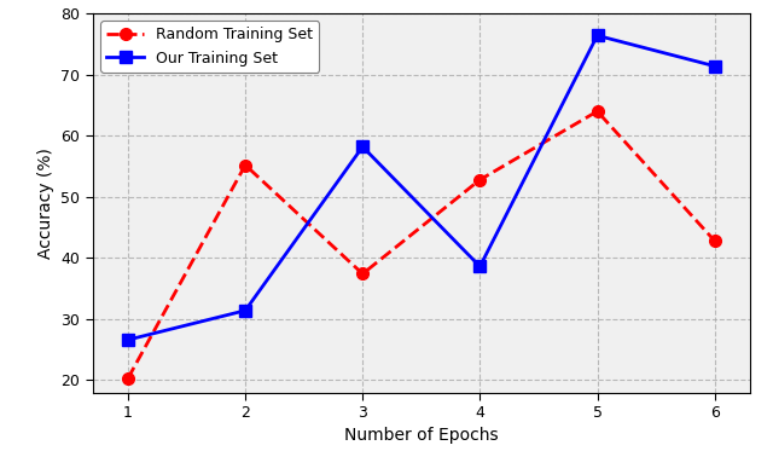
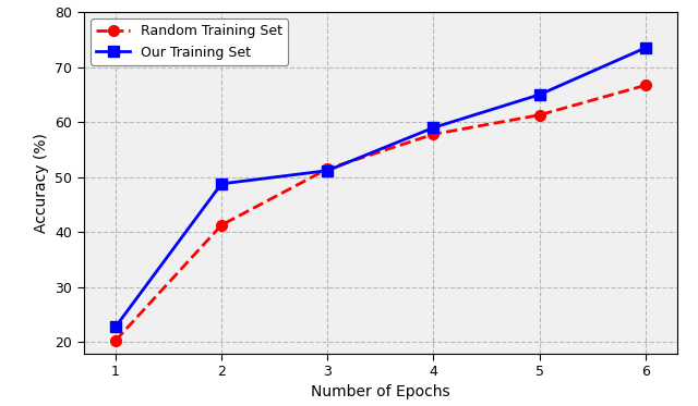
Our Training Set/1: 26.6 -> 22.8
Random Training Set/2: 55.2 -> 41.3
Our Training Set/2: 31.4 -> 48.8
Random Training Set/3: 37.4 -> 51.5
Our Training Set/3: 58.2 -> 51.2
Random Training Set/4: 52.8 -> 57.8
Our Training Set/4: 38.6 -> 59.0
Random Training Set/5: 64.0 -> 61.3
Our Training Set/5: 76.4 -> 65.0
Random Training Set/6: 42.8 -> 66.7
Our Training Set/6: 71.4 -> 73.5
